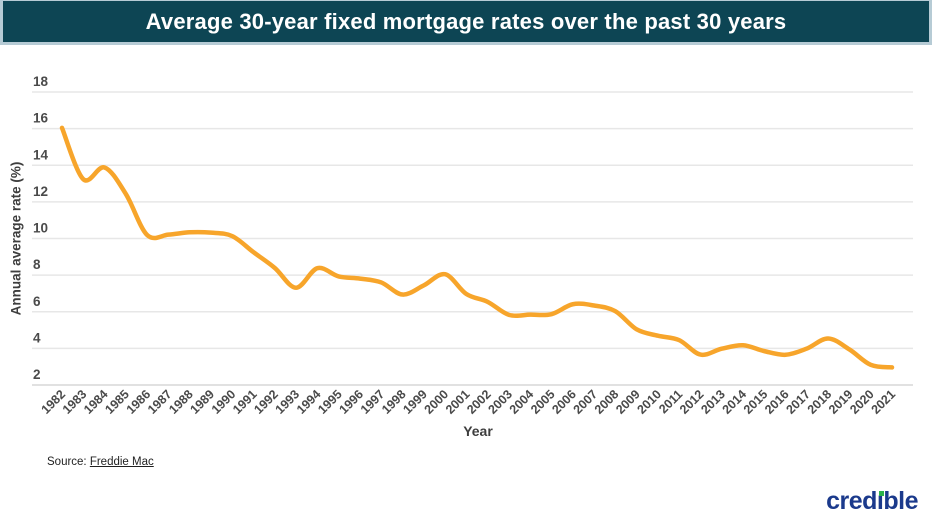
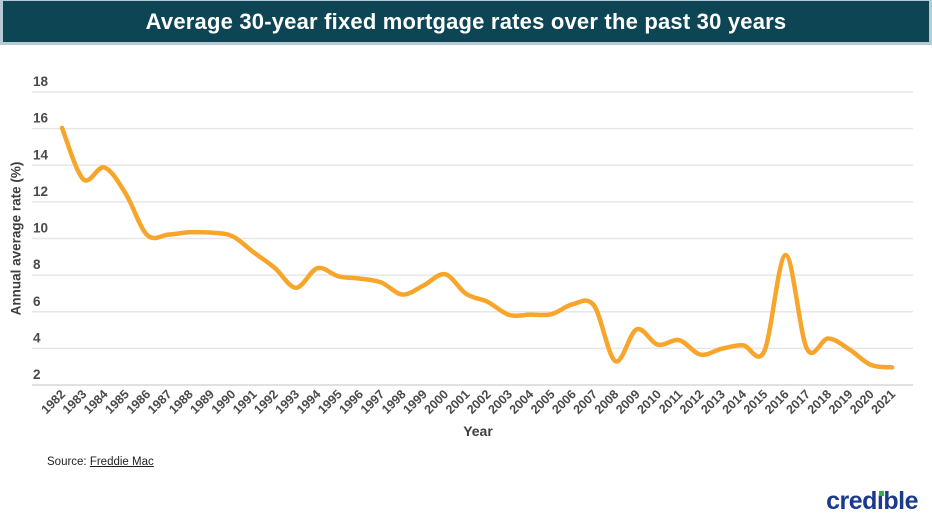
2008: 6.0 -> 3.3
2010: 4.7 -> 4.2
2016: 3.6 -> 9.1
